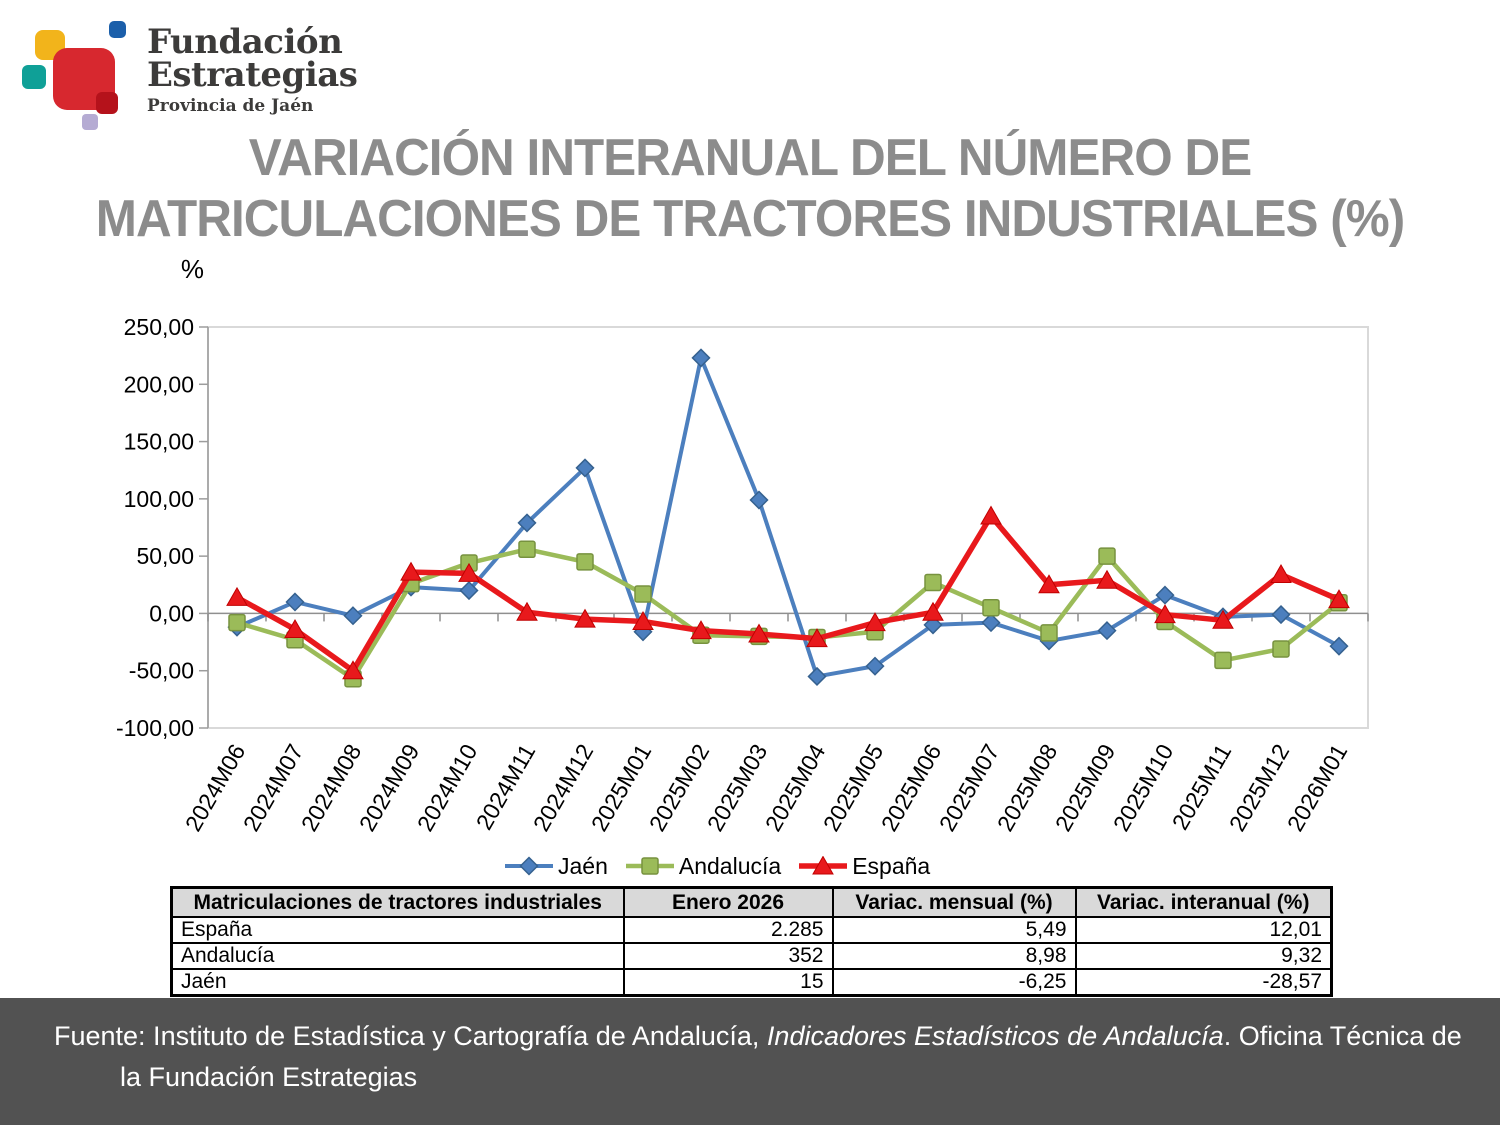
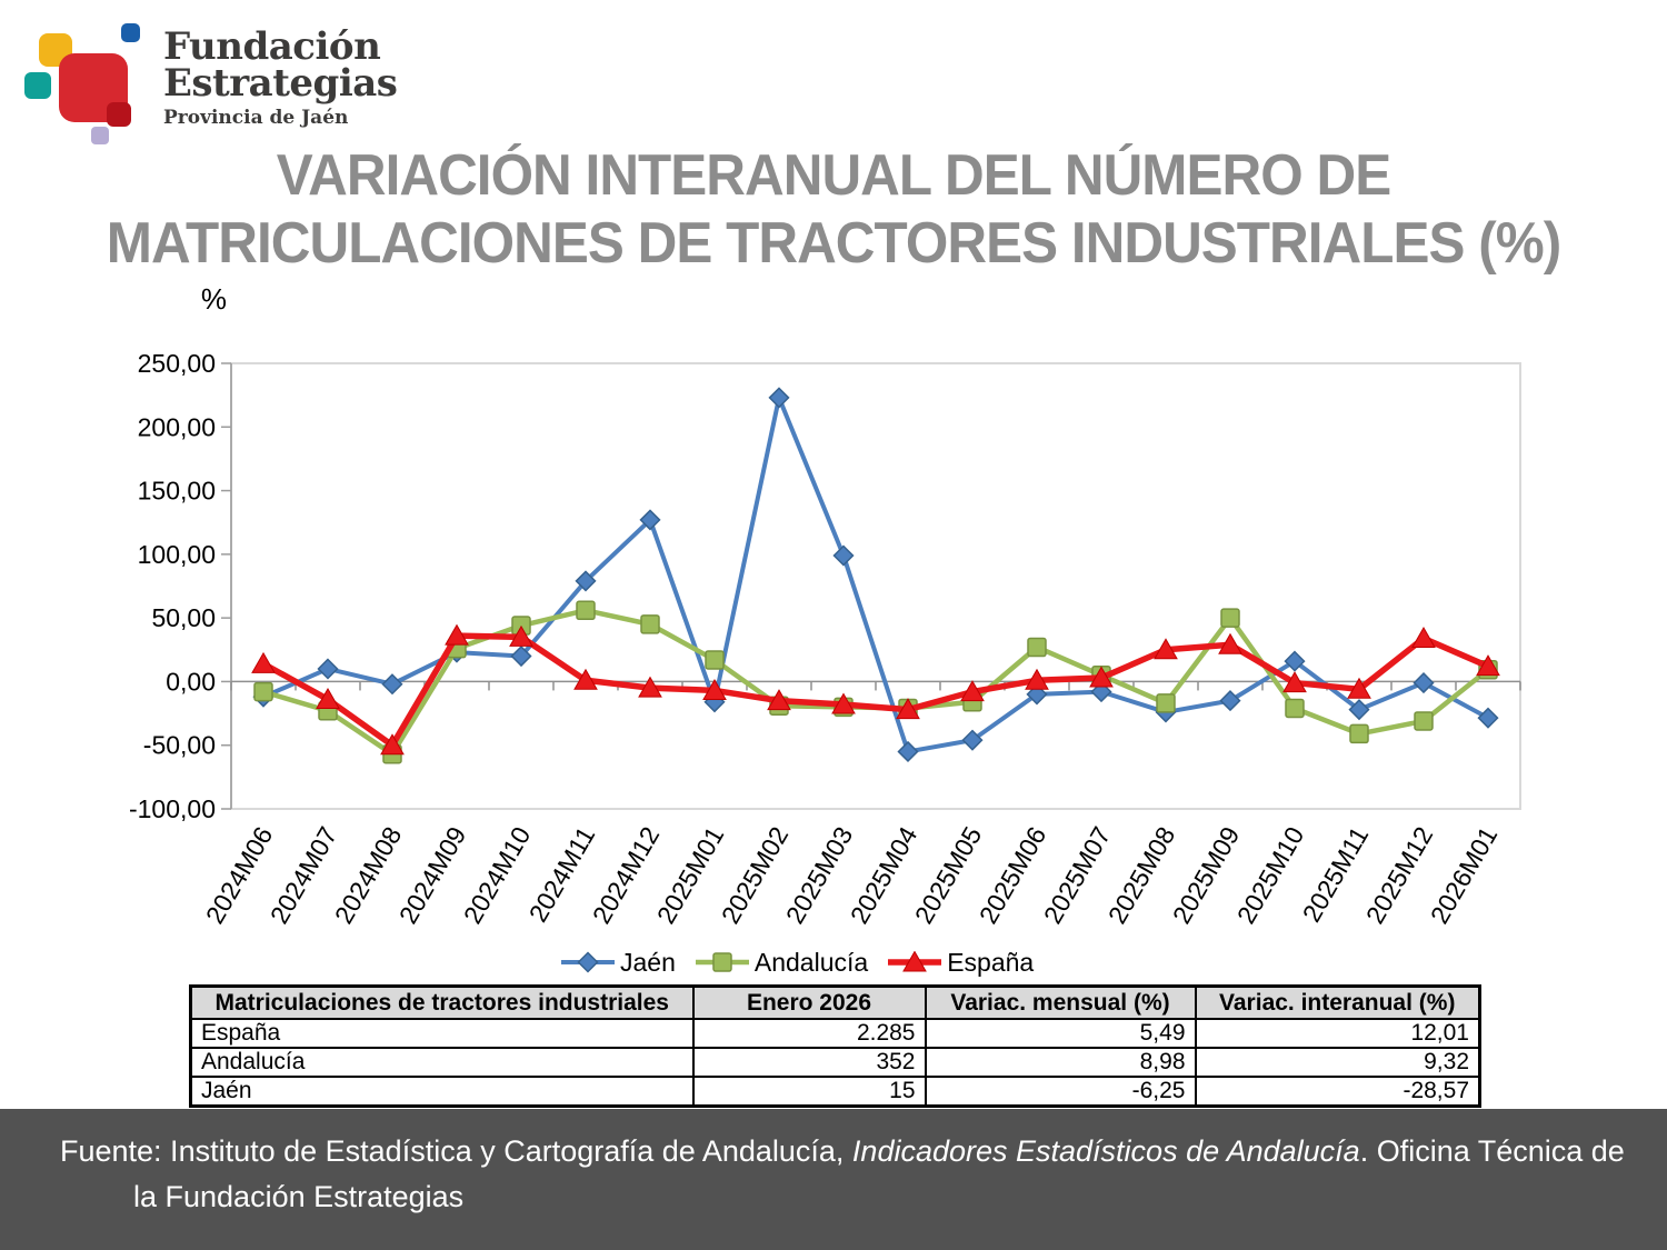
España/2025M07: 85 -> 3
Andalucía/2025M10: -7 -> -21
Jaén/2025M11: -3 -> -22
